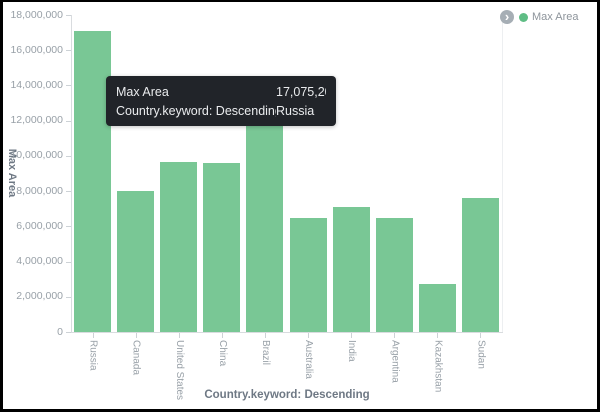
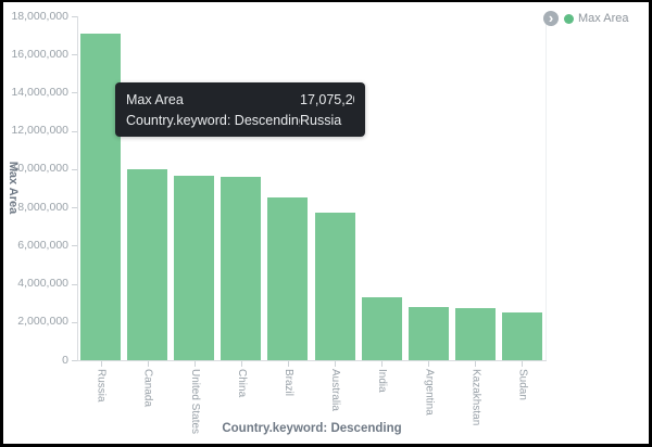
Canada: 8000000 -> 10000000
Brazil: 13600000 -> 8500000
Australia: 6500000 -> 7700000
India: 7100000 -> 3300000
Argentina: 6500000 -> 2800000
Sudan: 7600000 -> 2500000
